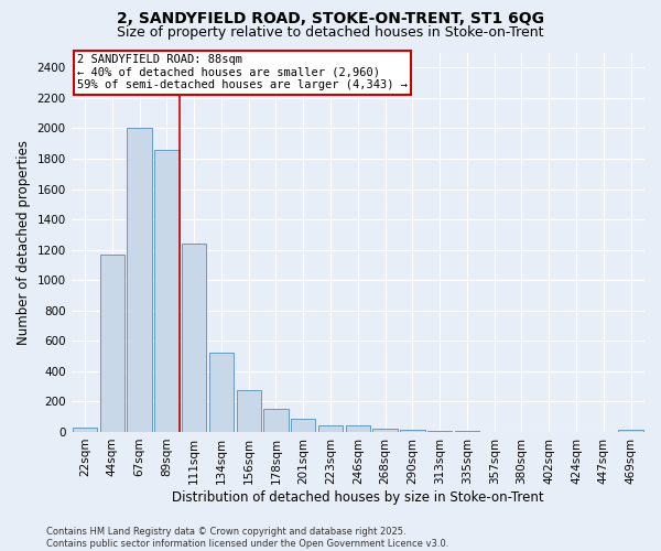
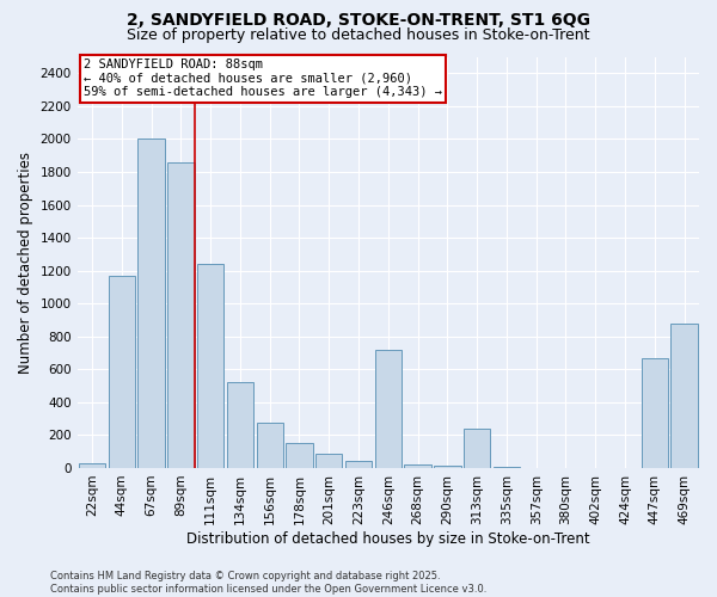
246sqm: 40 -> 720
313sqm: 10 -> 240
447sqm: 0 -> 670
469sqm: 20 -> 880
